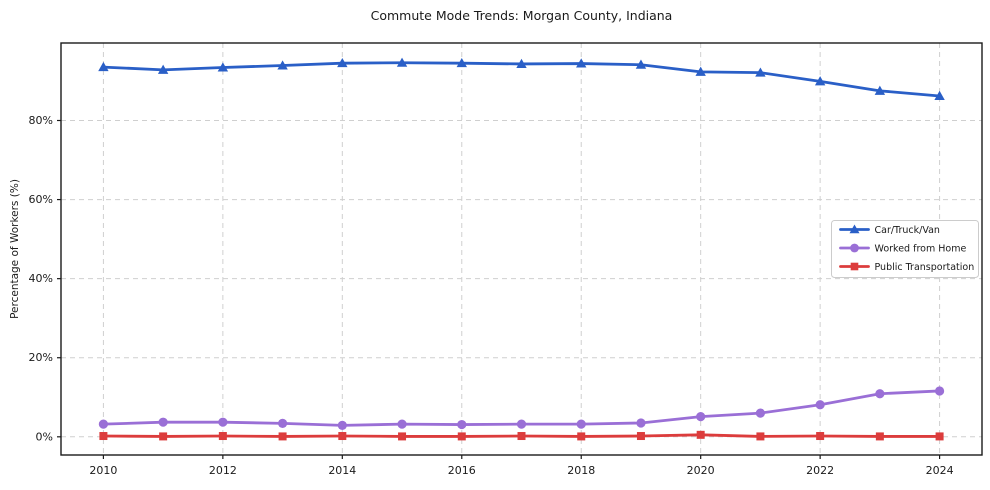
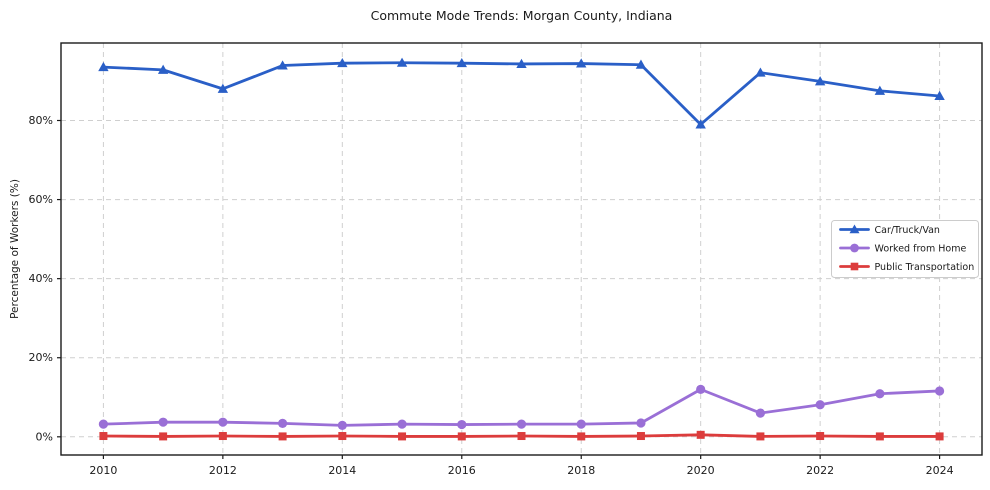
Car/Truck/Van/2012: 93% -> 88%
Car/Truck/Van/2020: 92% -> 79%
Worked from Home/2020: 5% -> 12%
